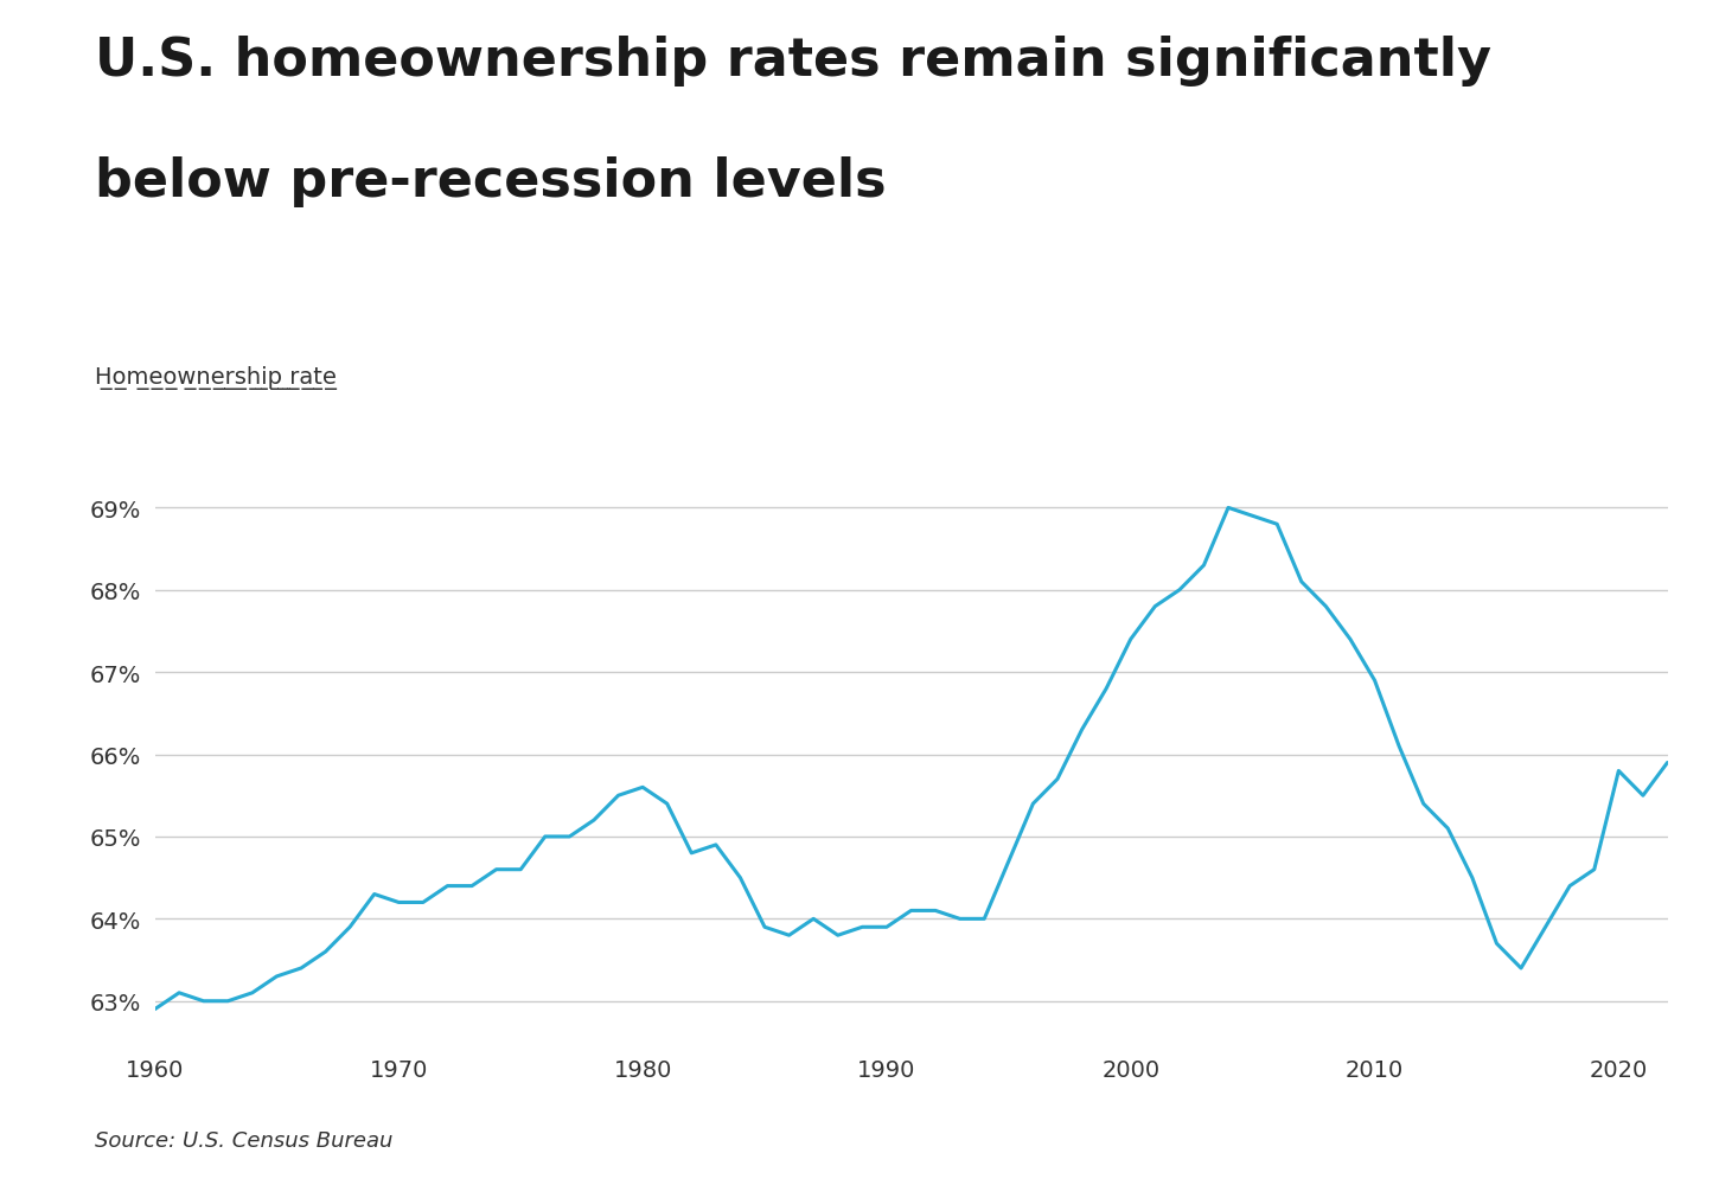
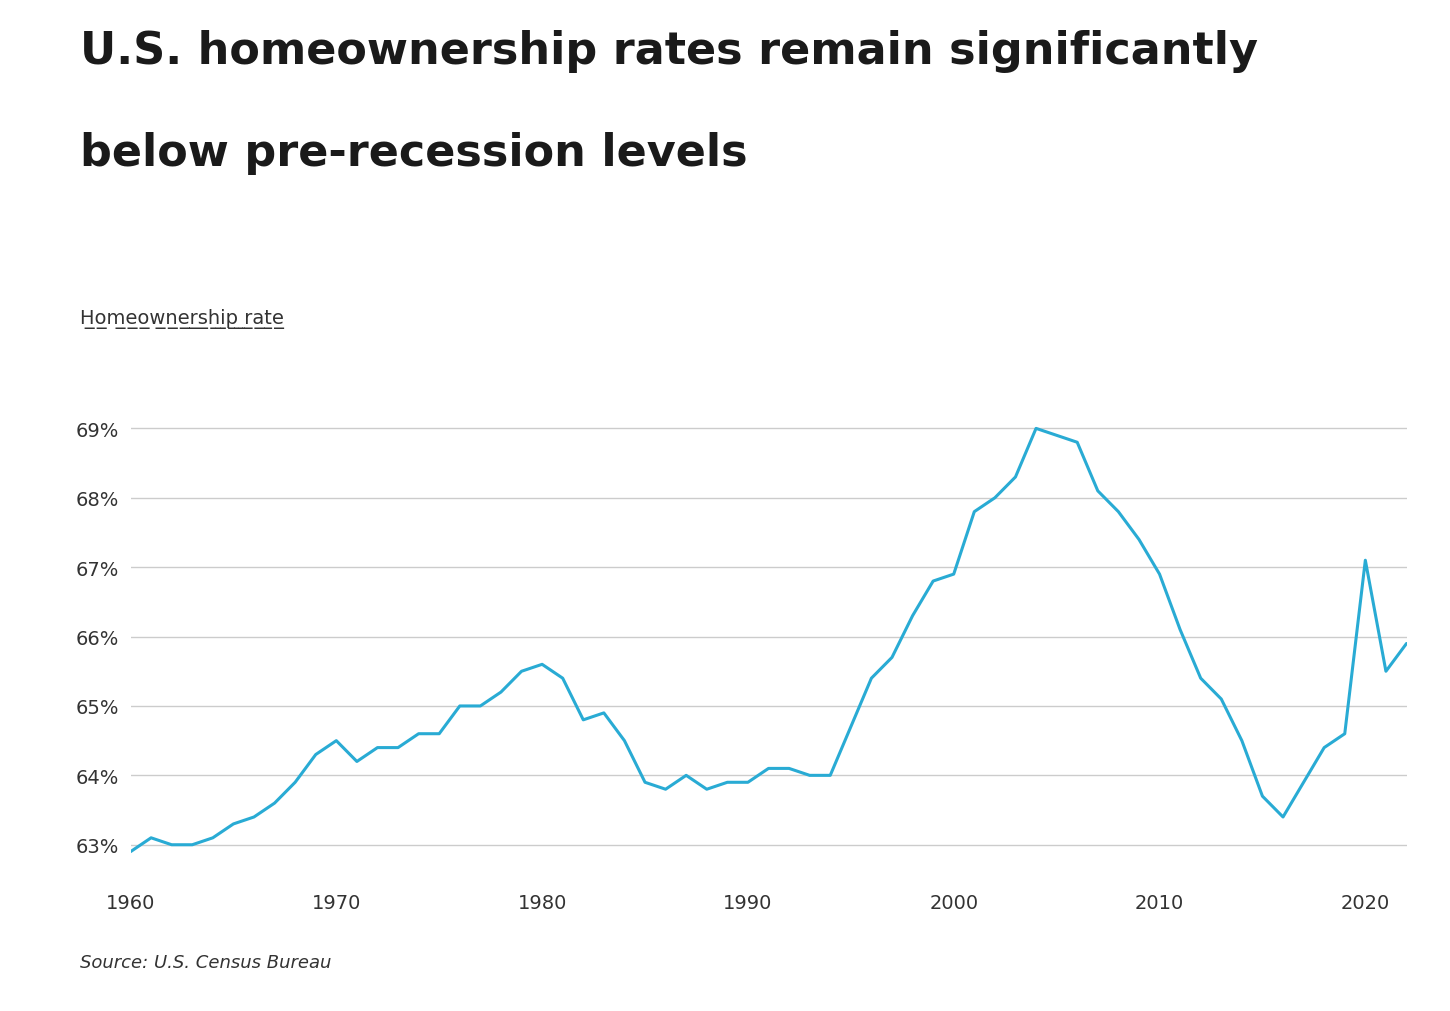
1970: 64.2% -> 64.5%
2000: 67.4% -> 66.9%
2020: 65.8% -> 67.1%
